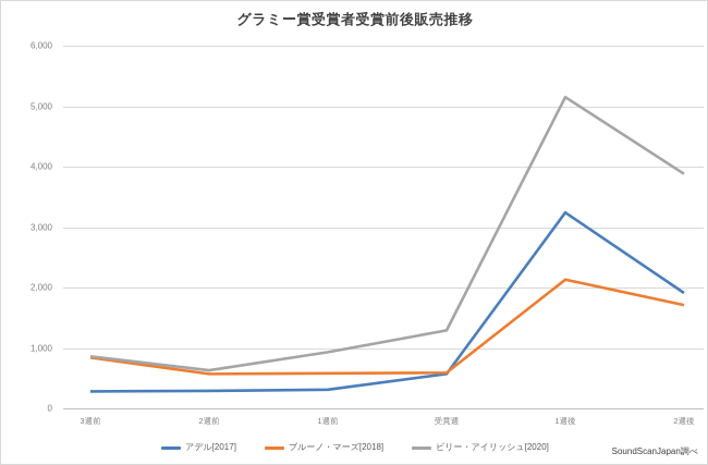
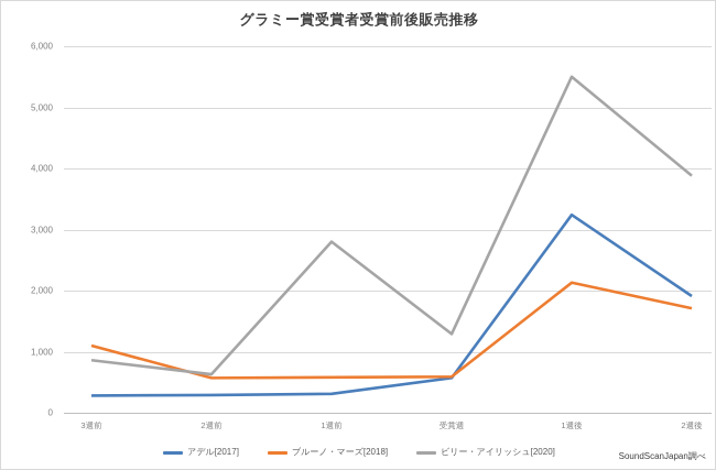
ブルーノ・マーズ[2018]/3週前: 800 -> 1100
ビリー・アイリッシュ[2020]/1週前: 900 -> 2800
ビリー・アイリッシュ[2020]/1週後: 5200 -> 5500
